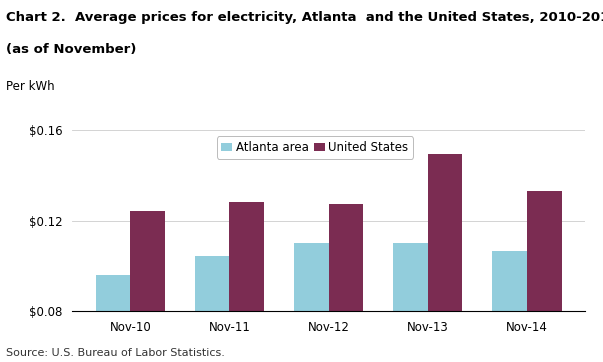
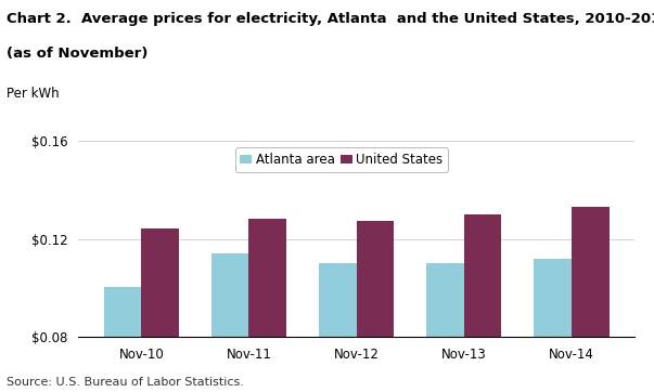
Atlanta area/Nov-10: $0.0960 -> $0.1003
Atlanta area/Nov-11: $0.1045 -> $0.1143
United States/Nov-13: $0.1495 -> $0.1303
Atlanta area/Nov-14: $0.1065 -> $0.1118
